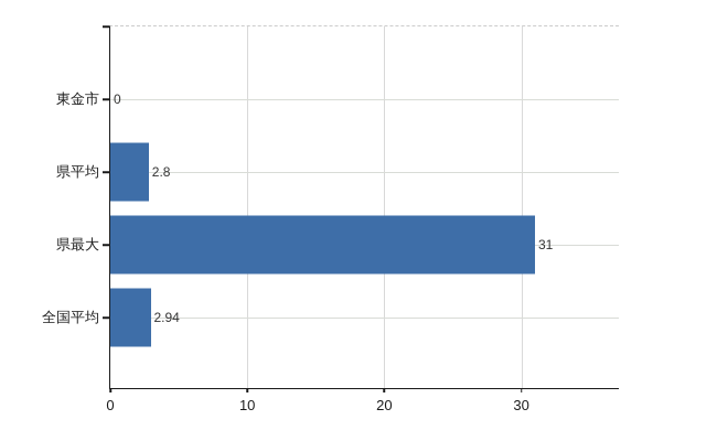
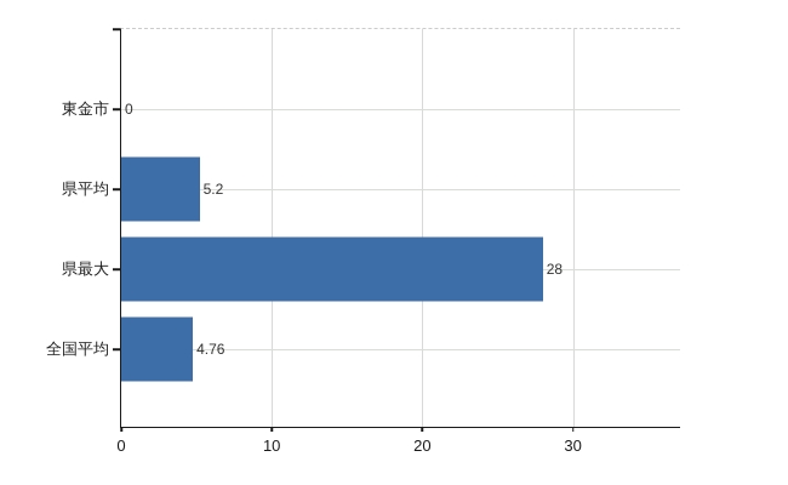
県平均: 2.8 -> 5.2
県最大: 31 -> 28
全国平均: 2.94 -> 4.76
